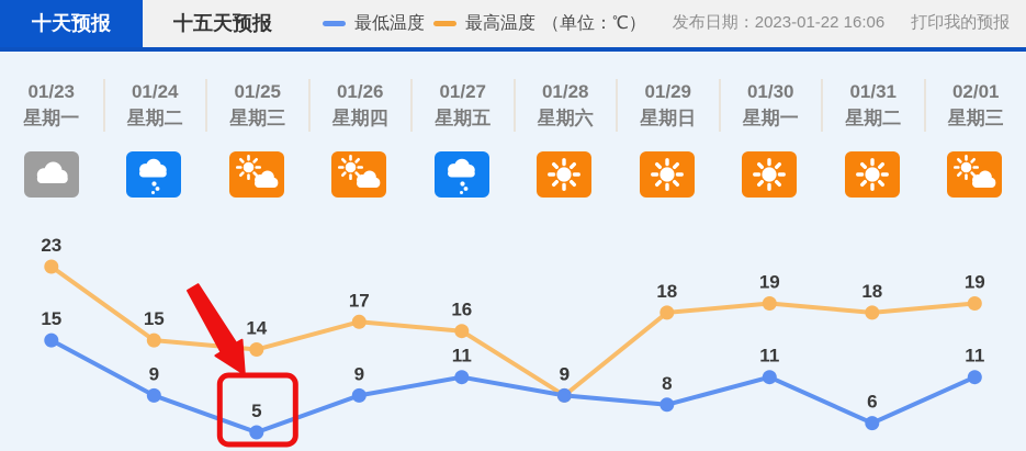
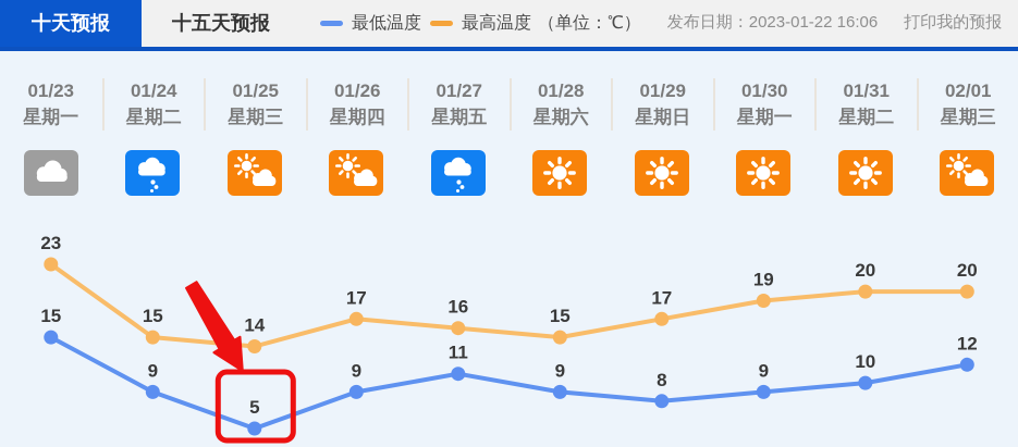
最高温度/01/28: 9 -> 15
最高温度/01/29: 18 -> 17
最低温度/01/30: 11 -> 9
最高温度/01/31: 18 -> 20
最低温度/01/31: 6 -> 10
最高温度/02/01: 19 -> 20
最低温度/02/01: 11 -> 12
